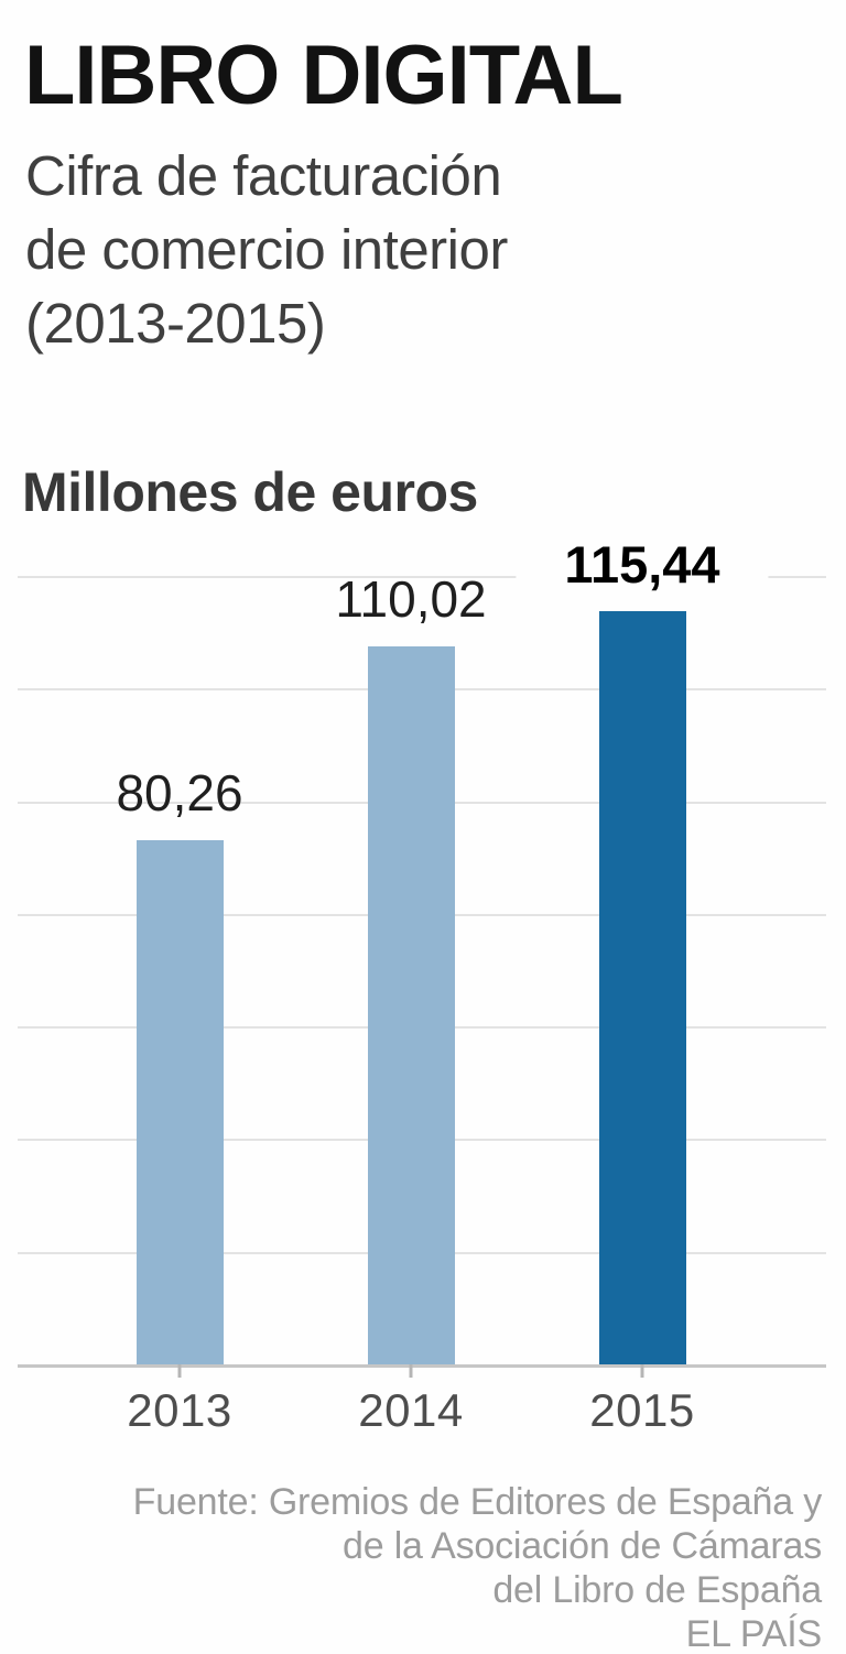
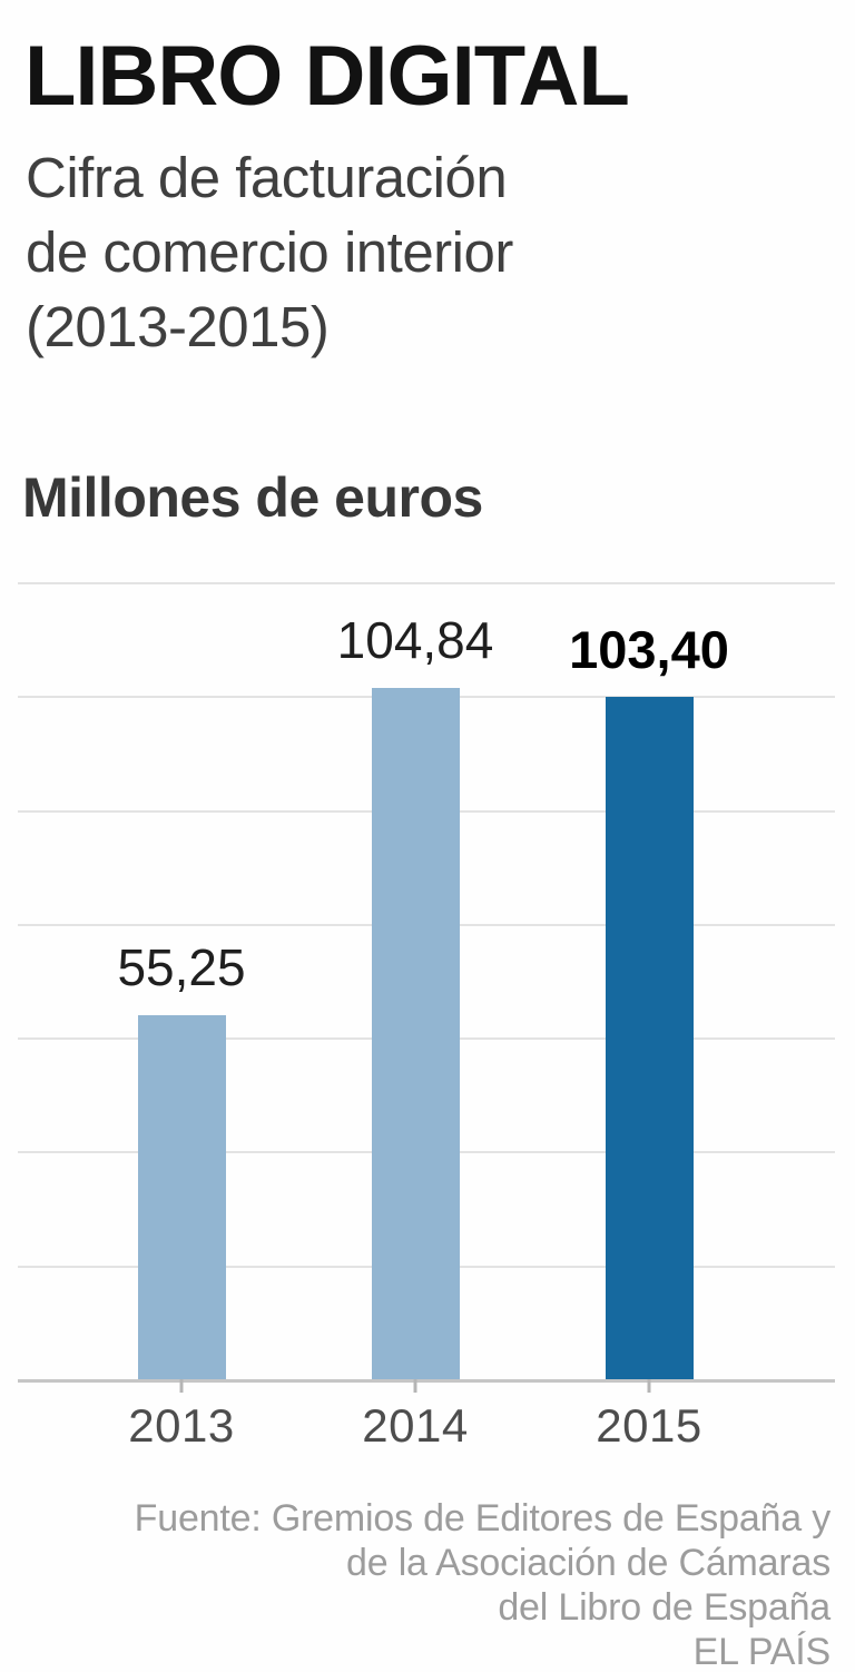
2013: 80,26 -> 55,25
2014: 110,02 -> 104,84
2015: 115,44 -> 103,40
